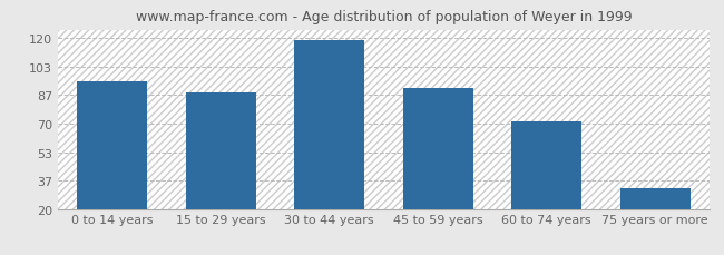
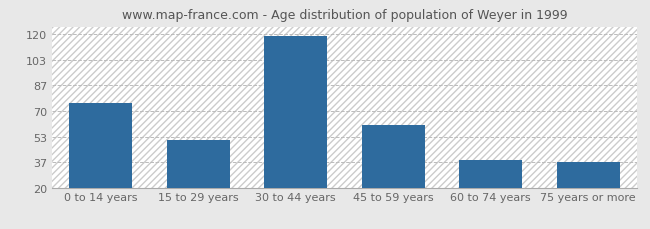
0 to 14 years: 95 -> 75
15 to 29 years: 88 -> 51
45 to 59 years: 91 -> 61
60 to 74 years: 71 -> 38
75 years or more: 32 -> 37
